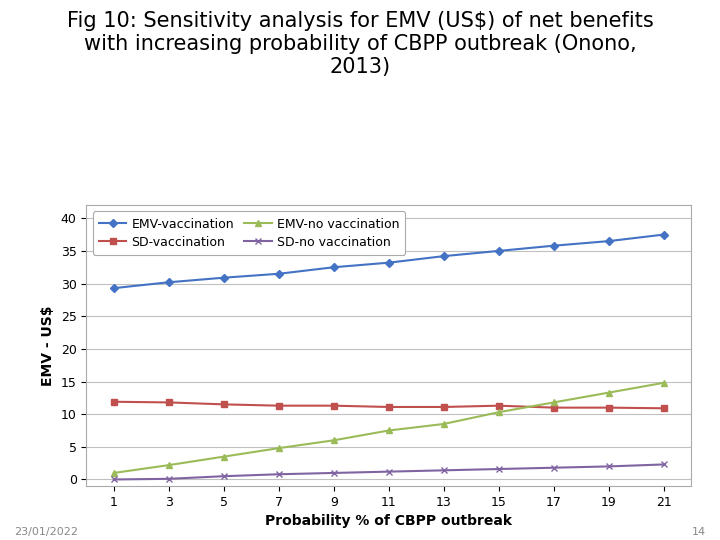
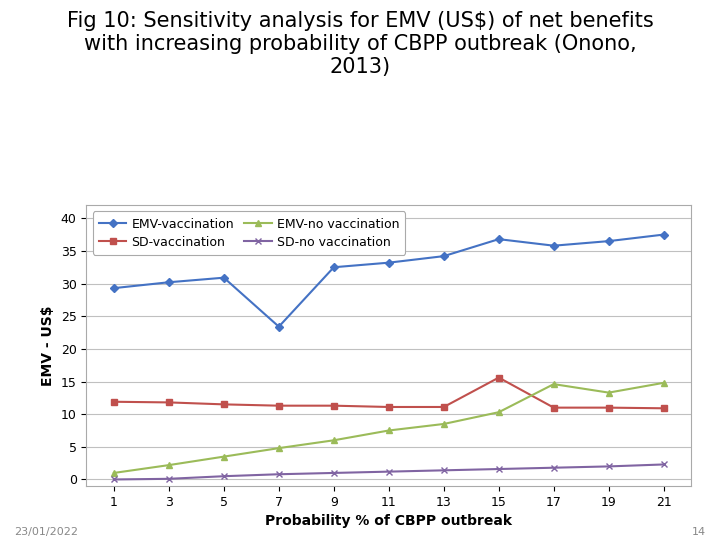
EMV-vaccination/7: 31.5 -> 23.4
EMV-vaccination/15: 35.0 -> 36.8
SD-vaccination/15: 11.3 -> 15.6
EMV-no vaccination/17: 11.8 -> 14.6
